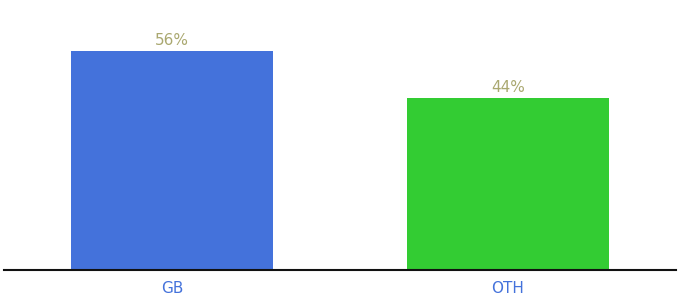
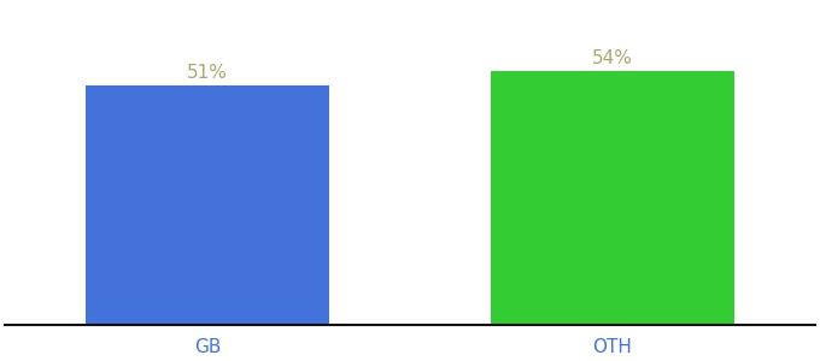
GB: 56% -> 51%
OTH: 44% -> 54%
